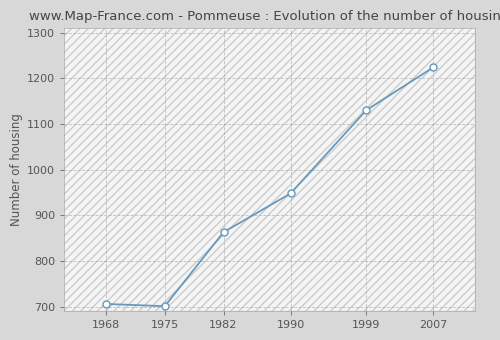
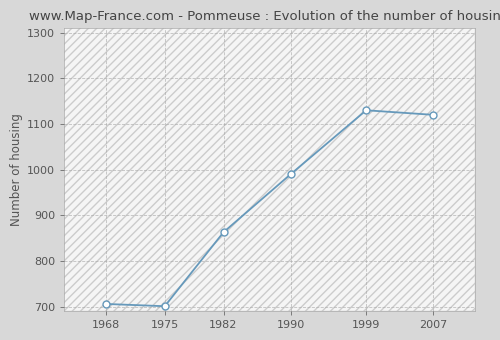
1990: 948 -> 990
2007: 1224 -> 1120
